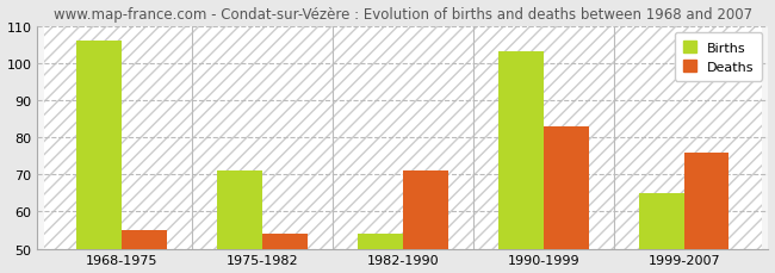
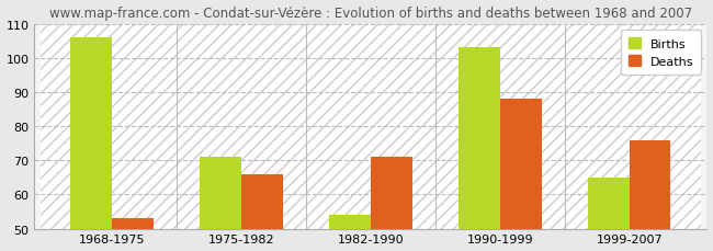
Deaths/1968-1975: 55 -> 53
Deaths/1975-1982: 54 -> 66
Deaths/1990-1999: 83 -> 88
